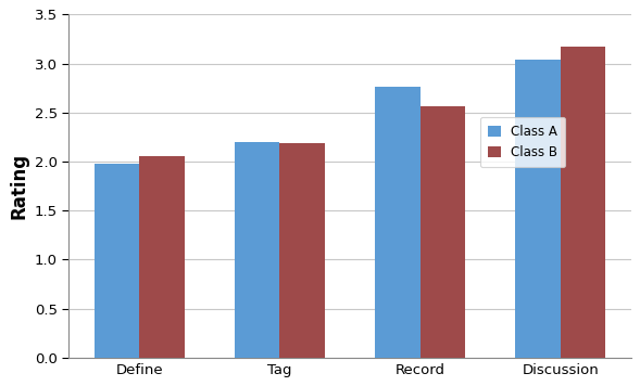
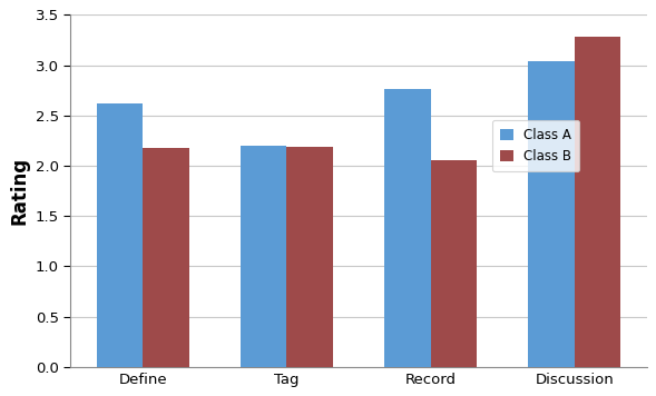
Class A/Define: 1.98 -> 2.62
Class B/Define: 2.06 -> 2.18
Class B/Record: 2.56 -> 2.06
Class B/Discussion: 3.17 -> 3.28
